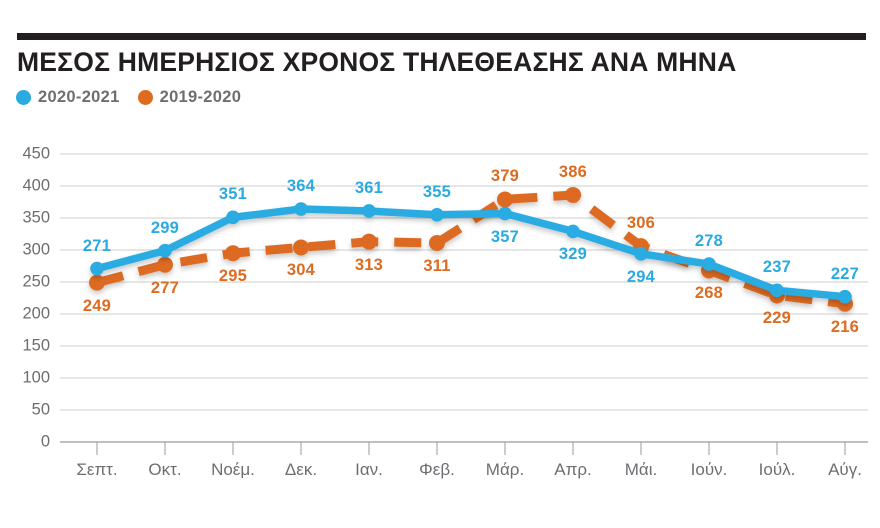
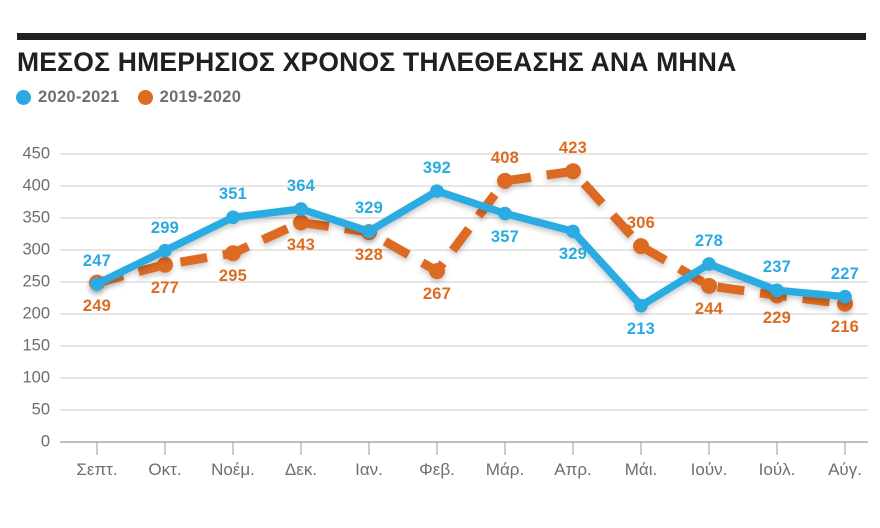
2020-2021/Σεπτ.: 271 -> 247
2019-2020/Δεκ.: 304 -> 343
2020-2021/Ιαν.: 361 -> 329
2019-2020/Ιαν.: 313 -> 328
2020-2021/Φεβ.: 355 -> 392
2019-2020/Φεβ.: 311 -> 267
2019-2020/Μάρ.: 379 -> 408
2019-2020/Απρ.: 386 -> 423
2020-2021/Μάι.: 294 -> 213
2019-2020/Ιούν.: 268 -> 244
